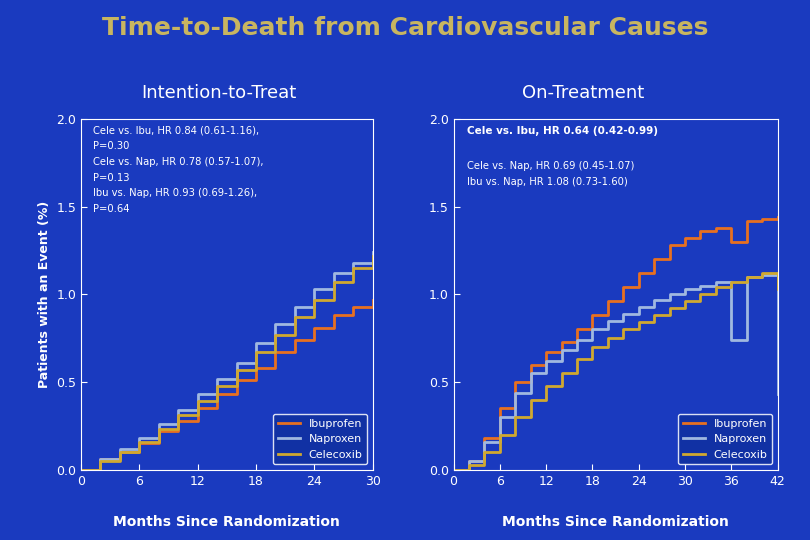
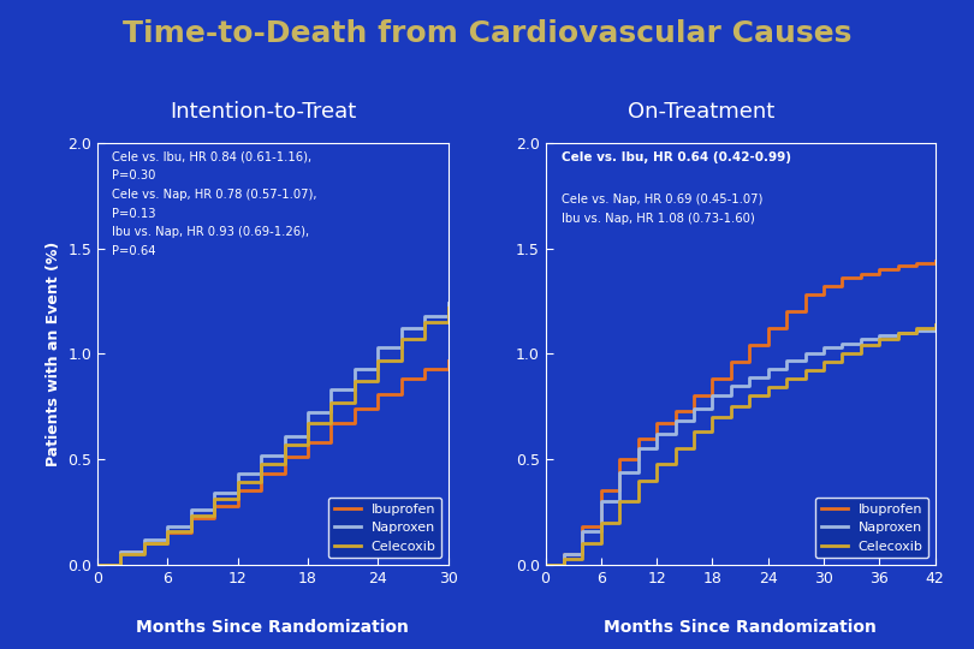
Ibuprofen/36: 1.30 -> 1.40
Naproxen/36: 0.74 -> 1.09
Naproxen/42: 0.43 -> 1.12
Celecoxib/42: 1.03 -> 1.14
